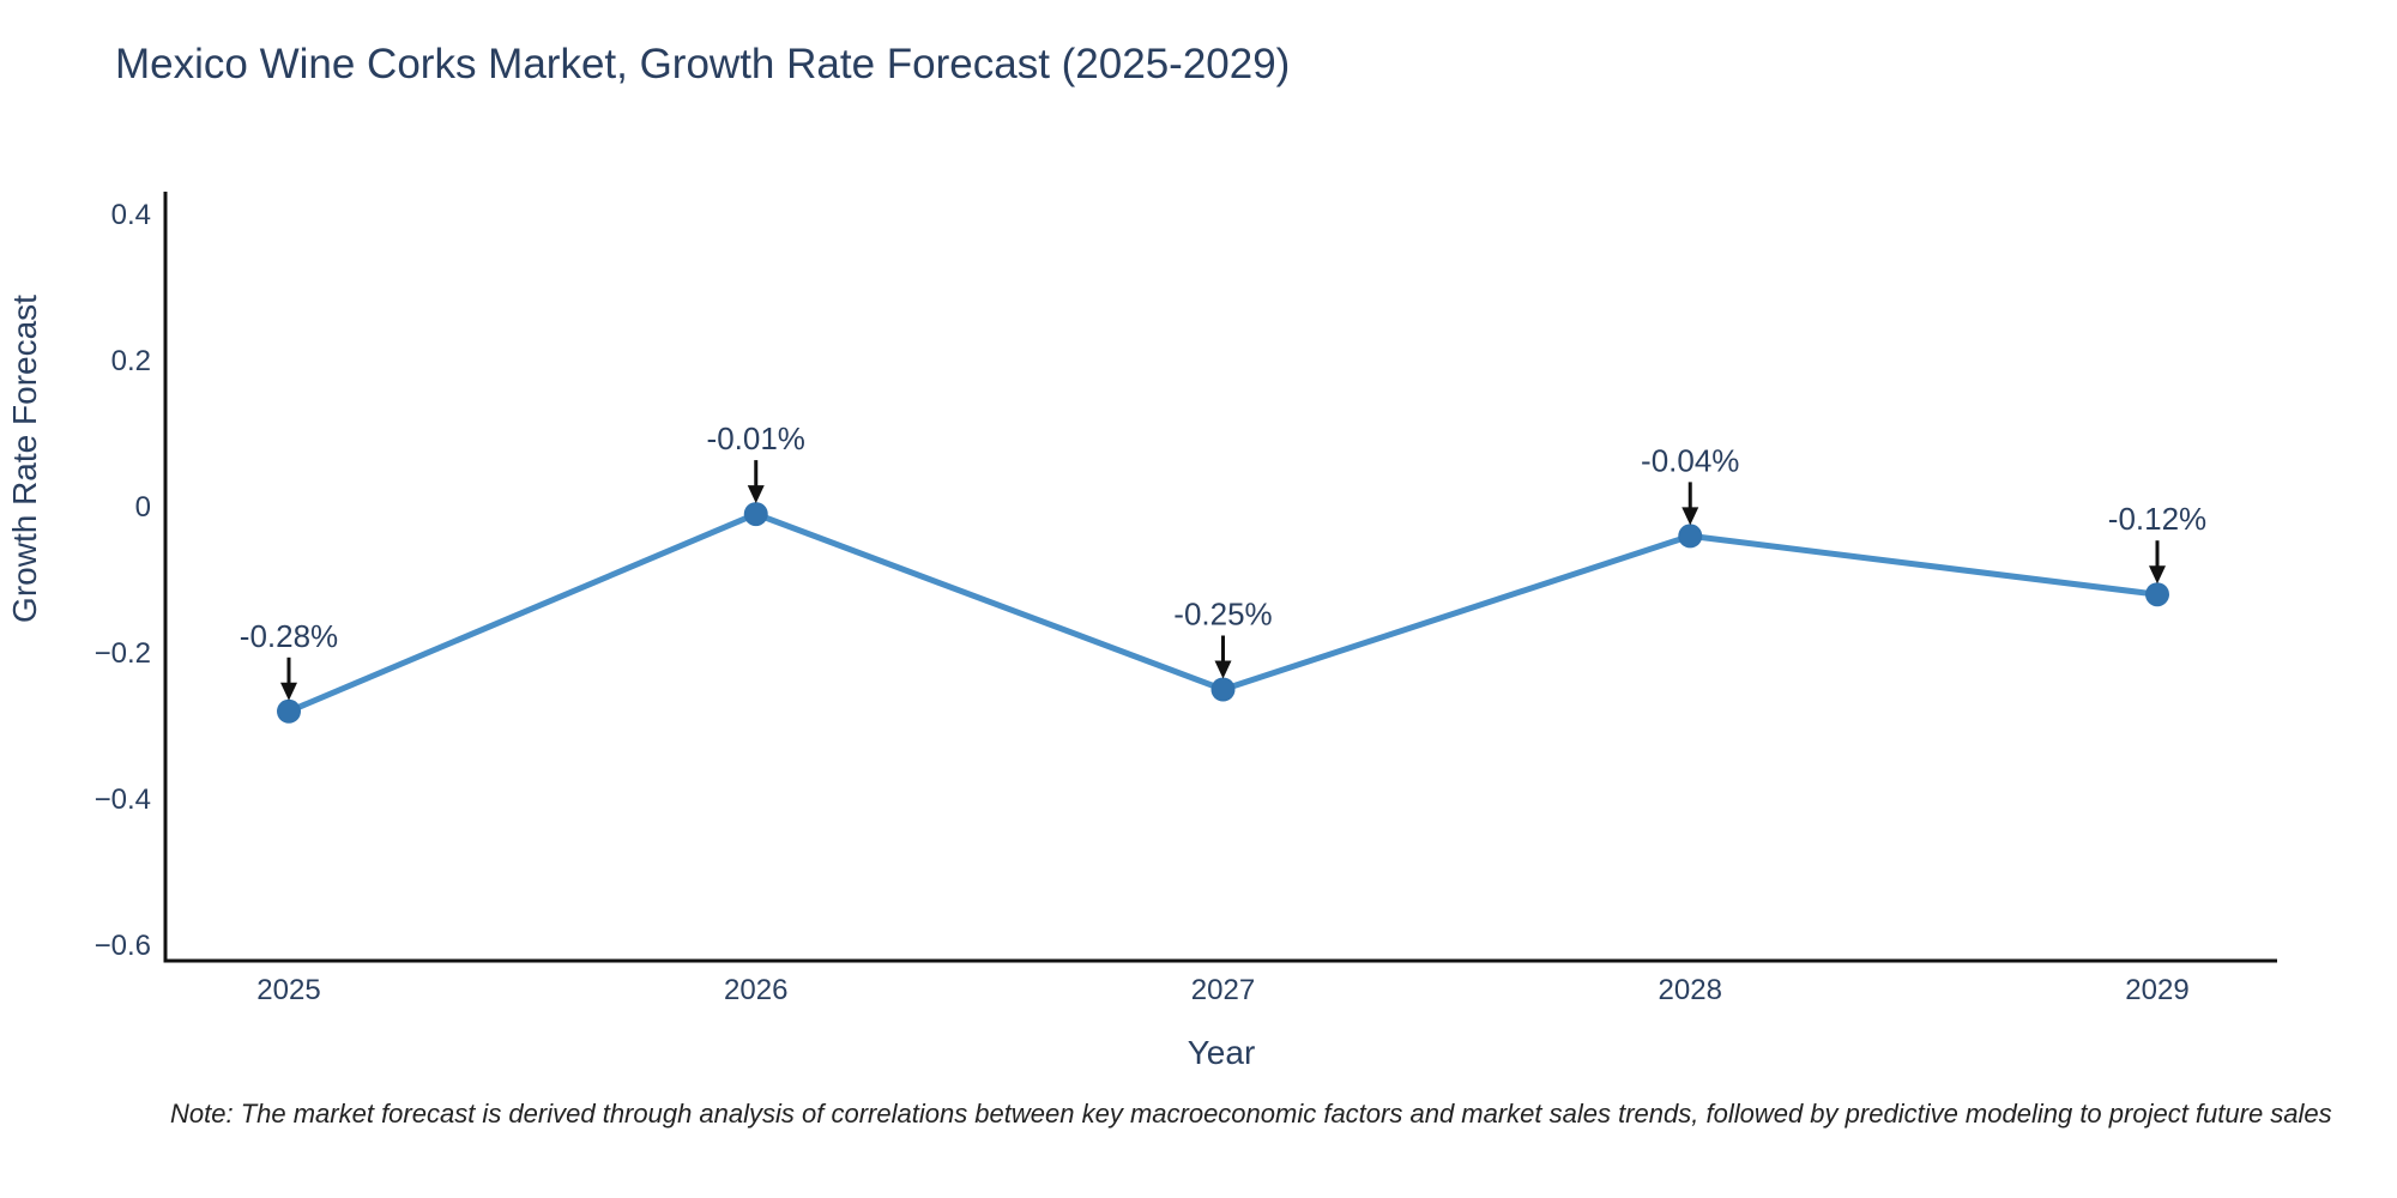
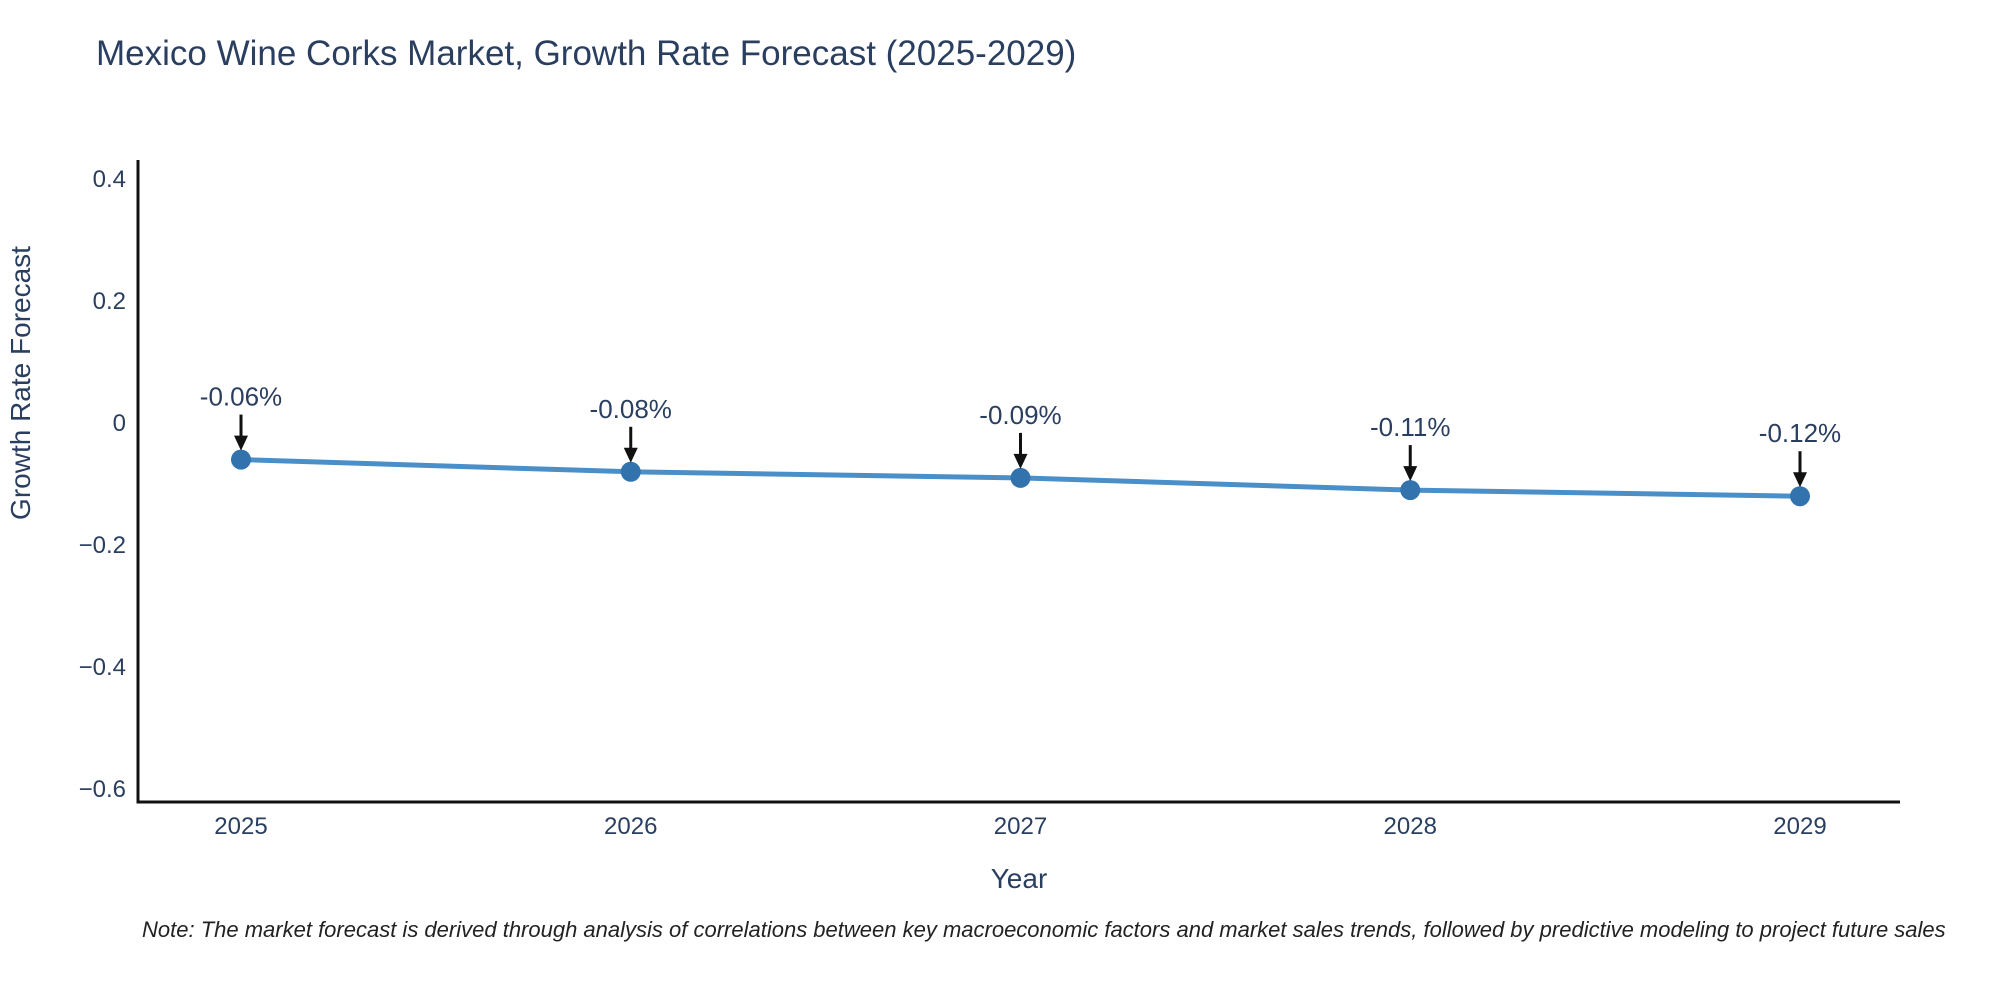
2025: -0.28% -> -0.06%
2026: -0.01% -> -0.08%
2027: -0.25% -> -0.09%
2028: -0.04% -> -0.11%
